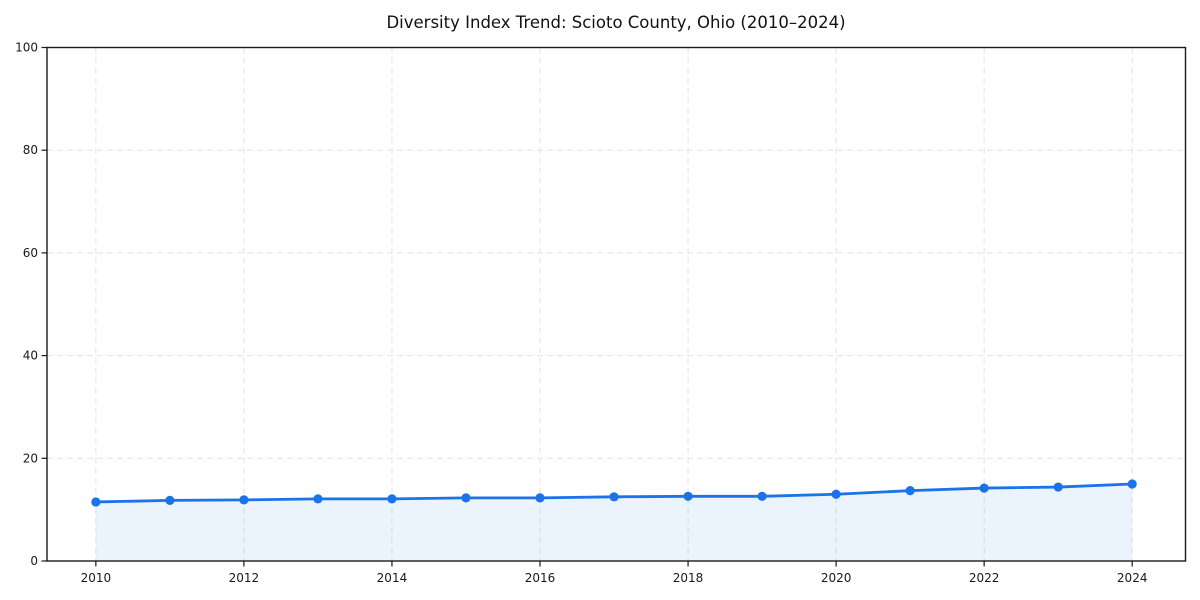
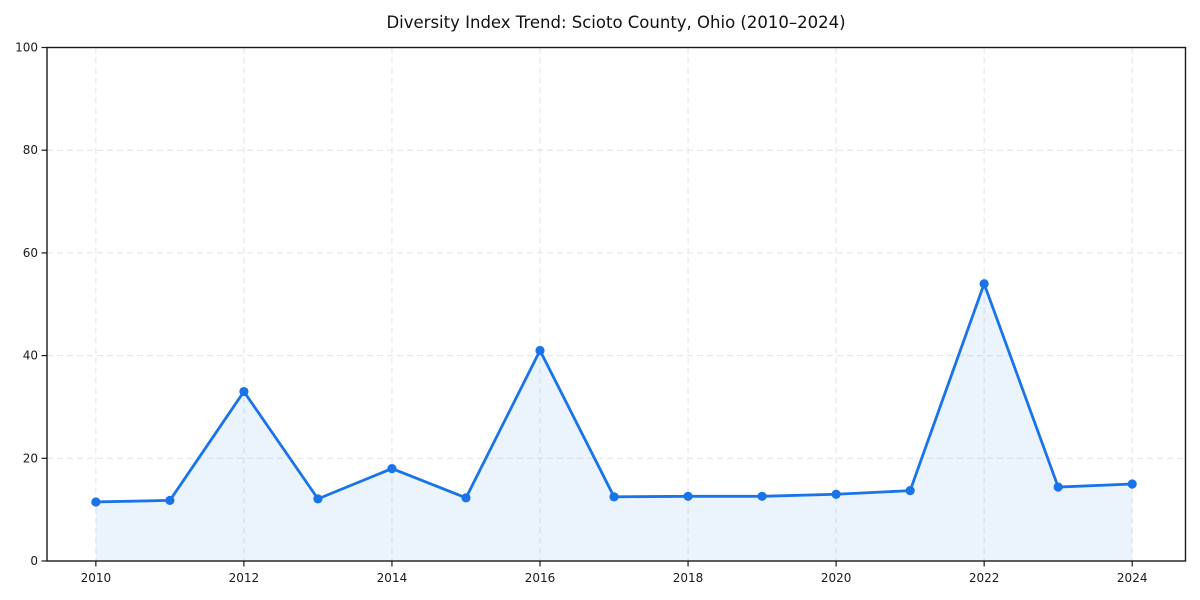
2012: 12 -> 33
2014: 12 -> 18
2016: 12 -> 41
2022: 14 -> 54
